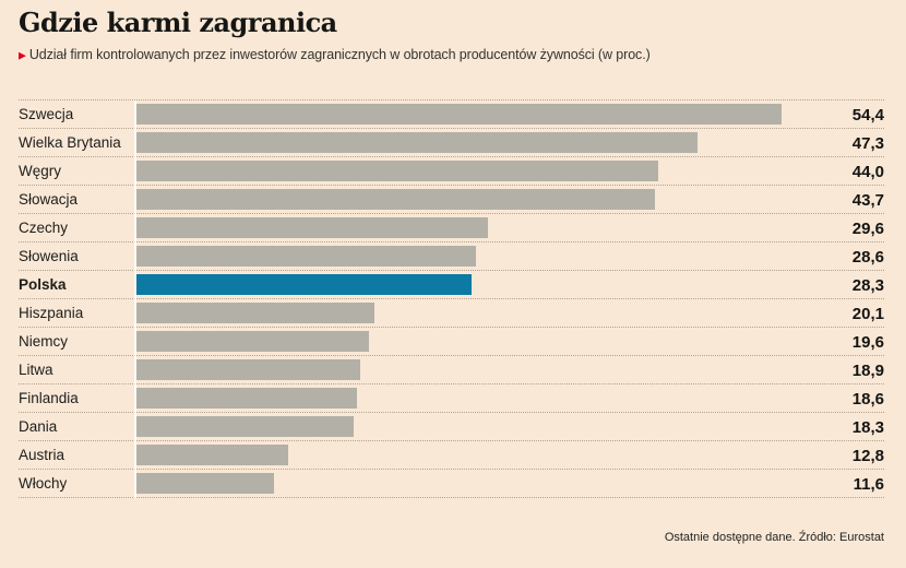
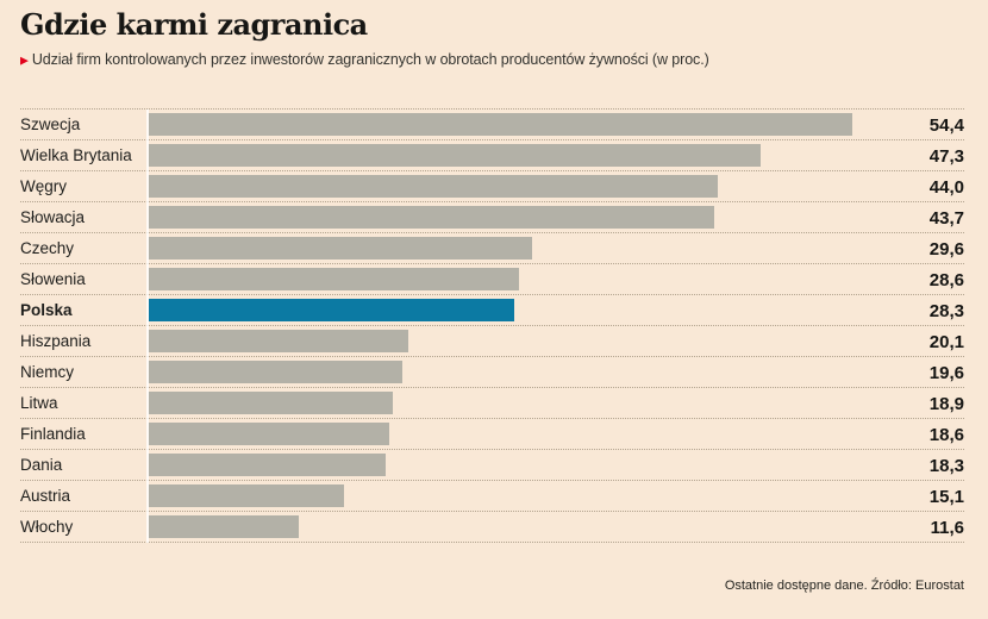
Austria: 12,8 -> 15,1
